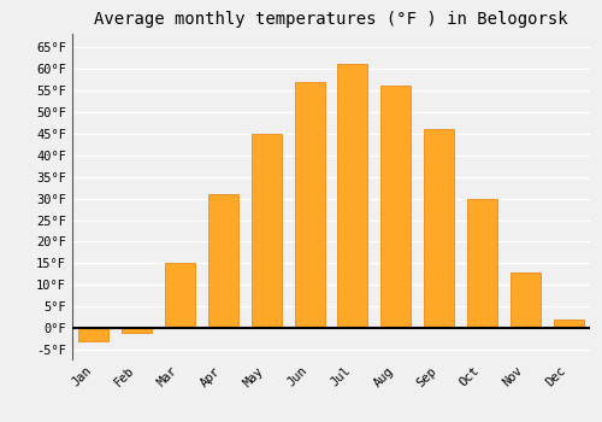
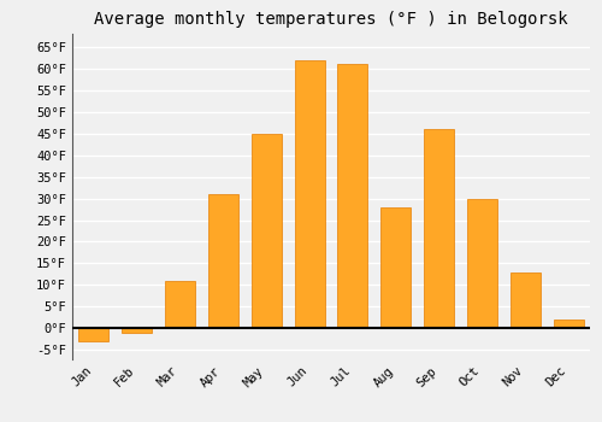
Mar: 15°F -> 11°F
Jun: 57°F -> 62°F
Aug: 56°F -> 28°F
